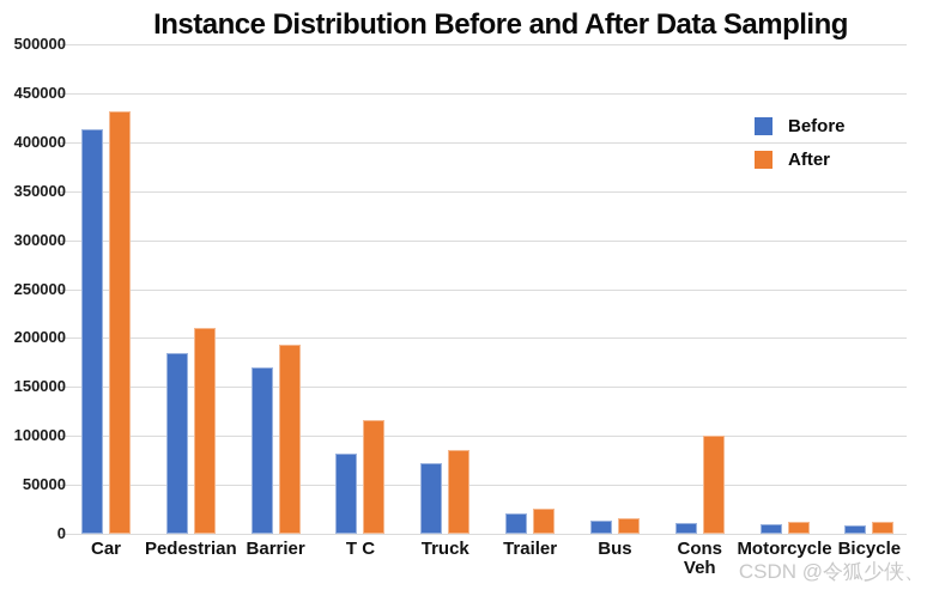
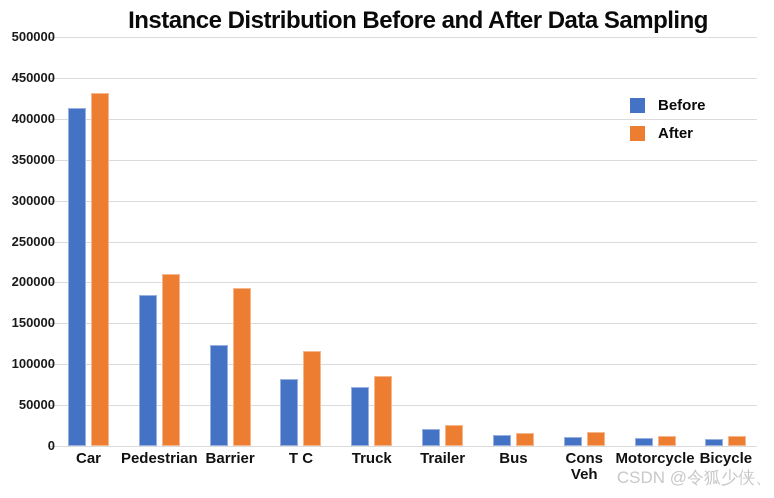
Before/Barrier: 170000 -> 120000
After/Cons Veh: 100000 -> 20000
